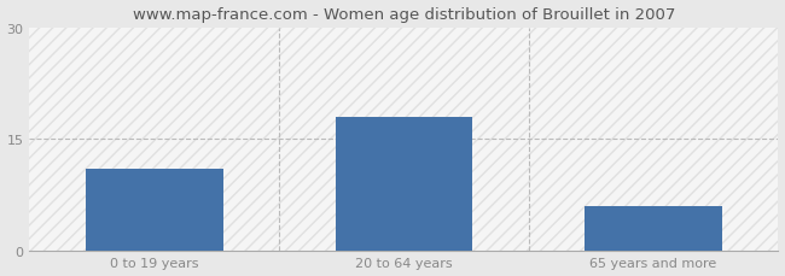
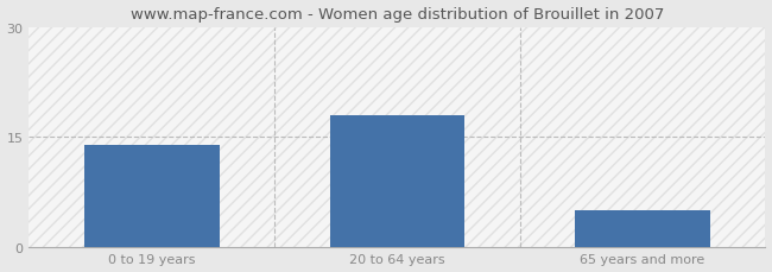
0 to 19 years: 11 -> 14
65 years and more: 6 -> 5
